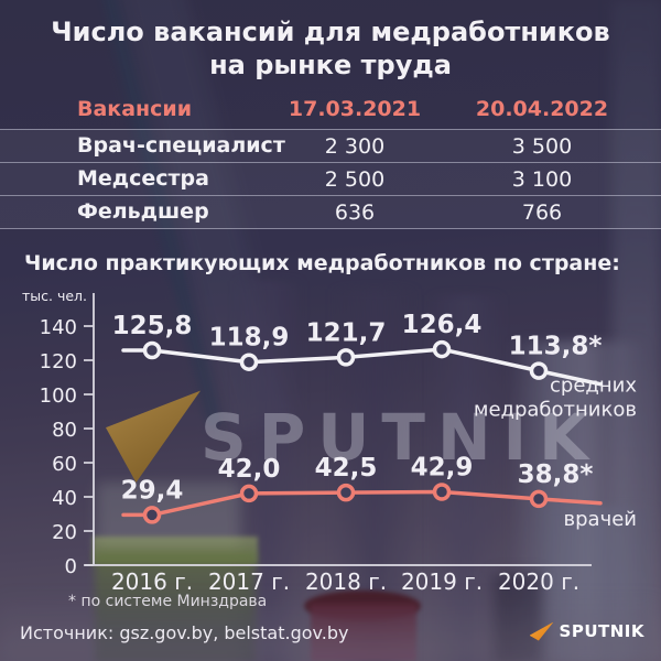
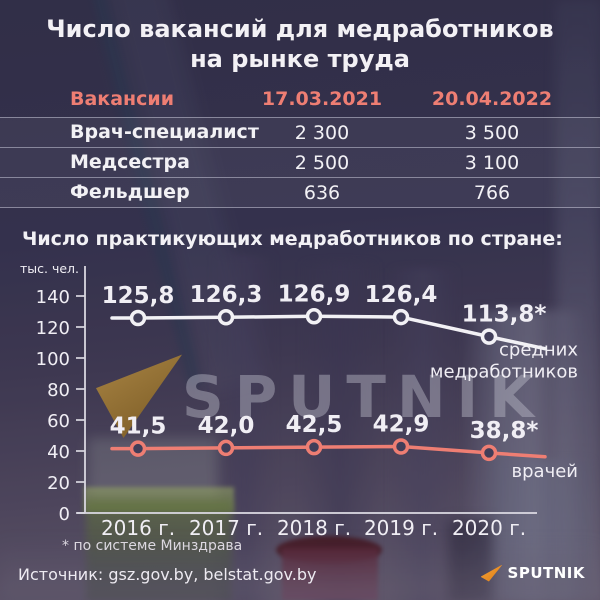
врачей/2016 г.: 29,4 -> 41,5
средних медработников/2017 г.: 118,9 -> 126,3
средних медработников/2018 г.: 121,7 -> 126,9
